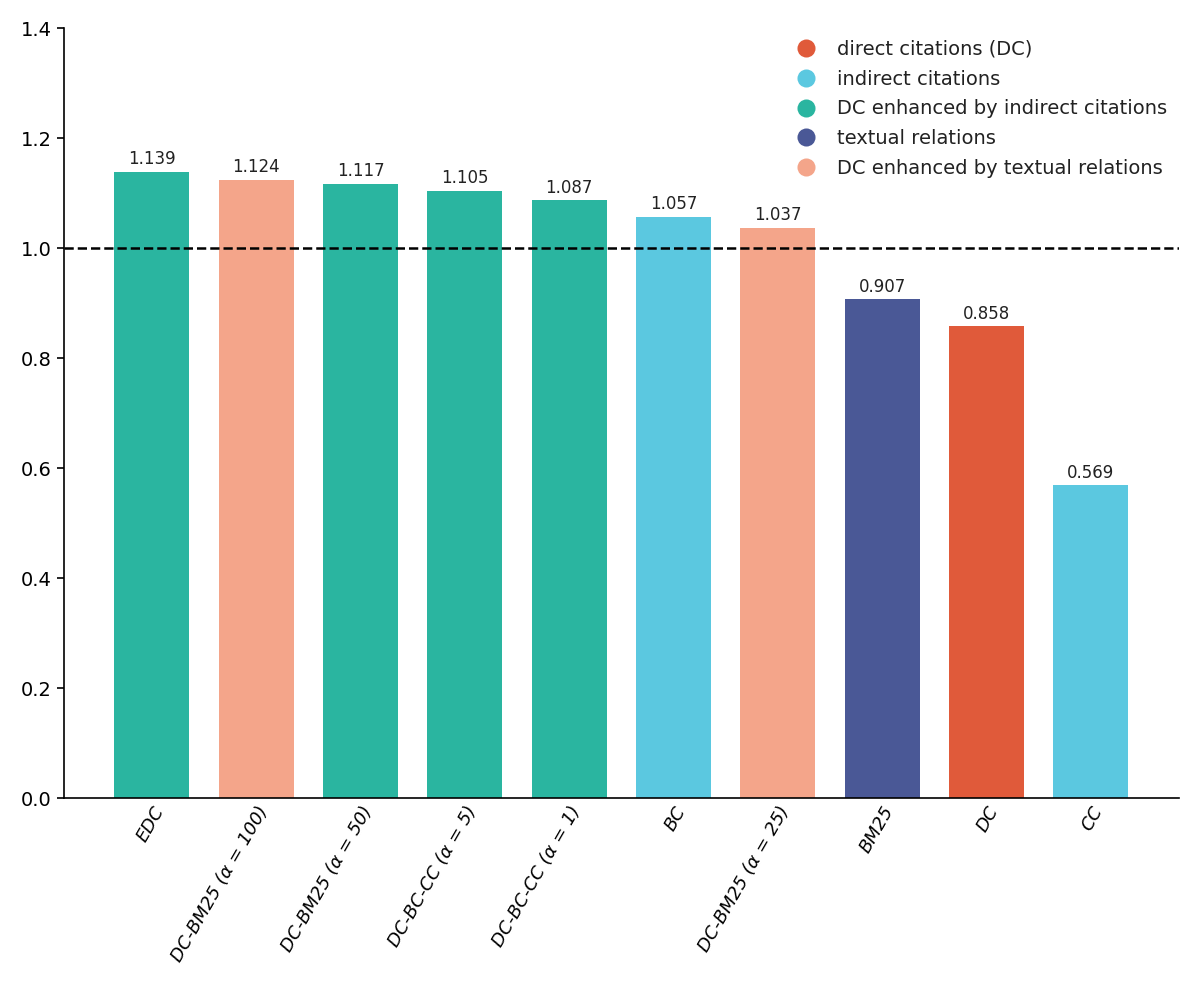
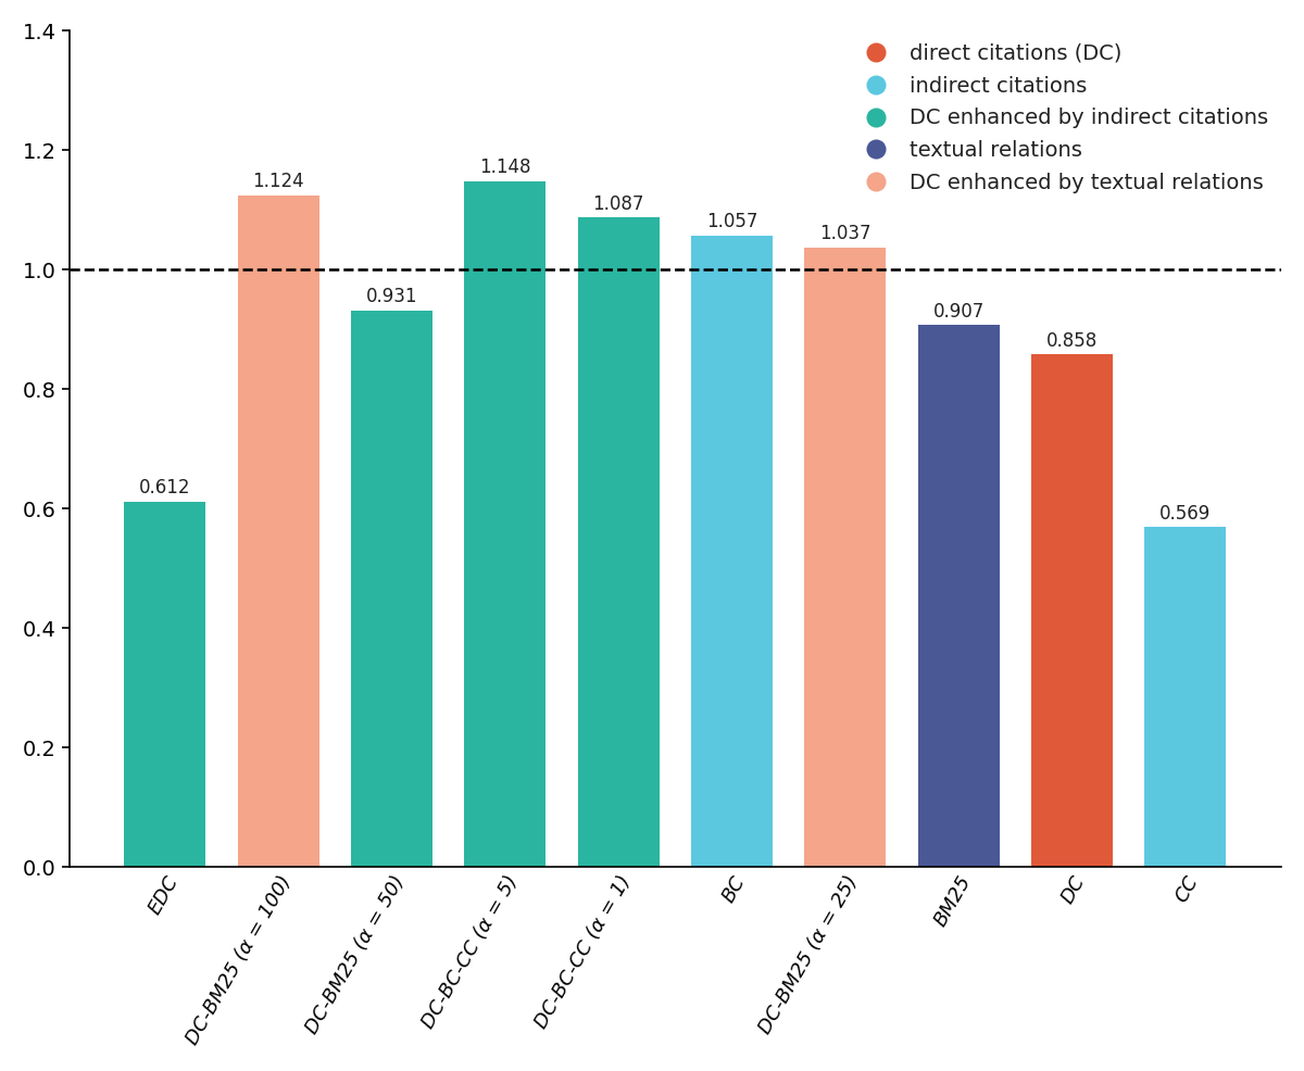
EDC: 1.139 -> 0.612
DC-BM25 (α = 50): 1.117 -> 0.931
DC-BC-CC (α = 5): 1.105 -> 1.148
